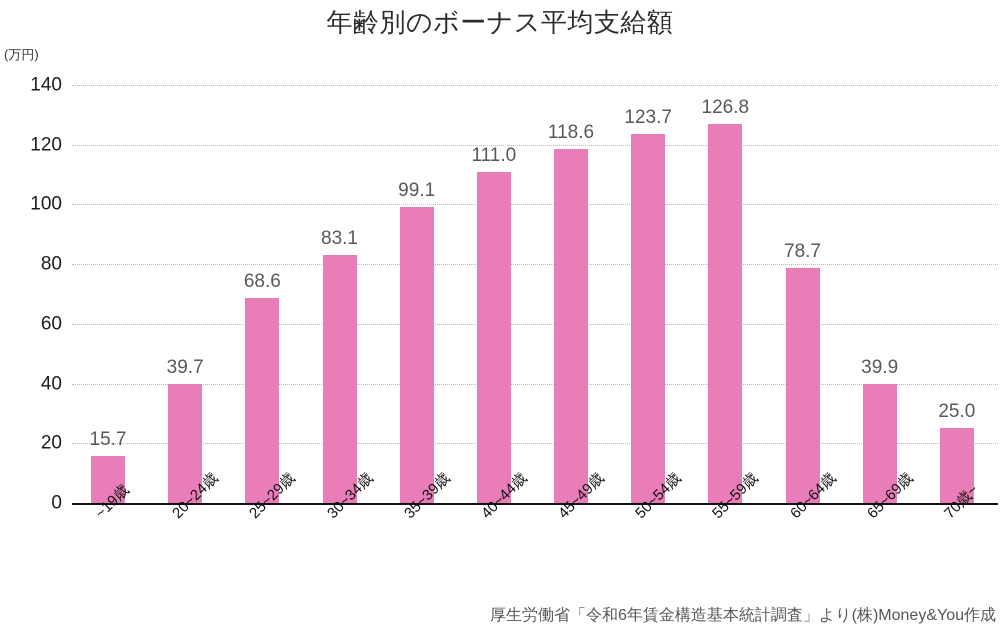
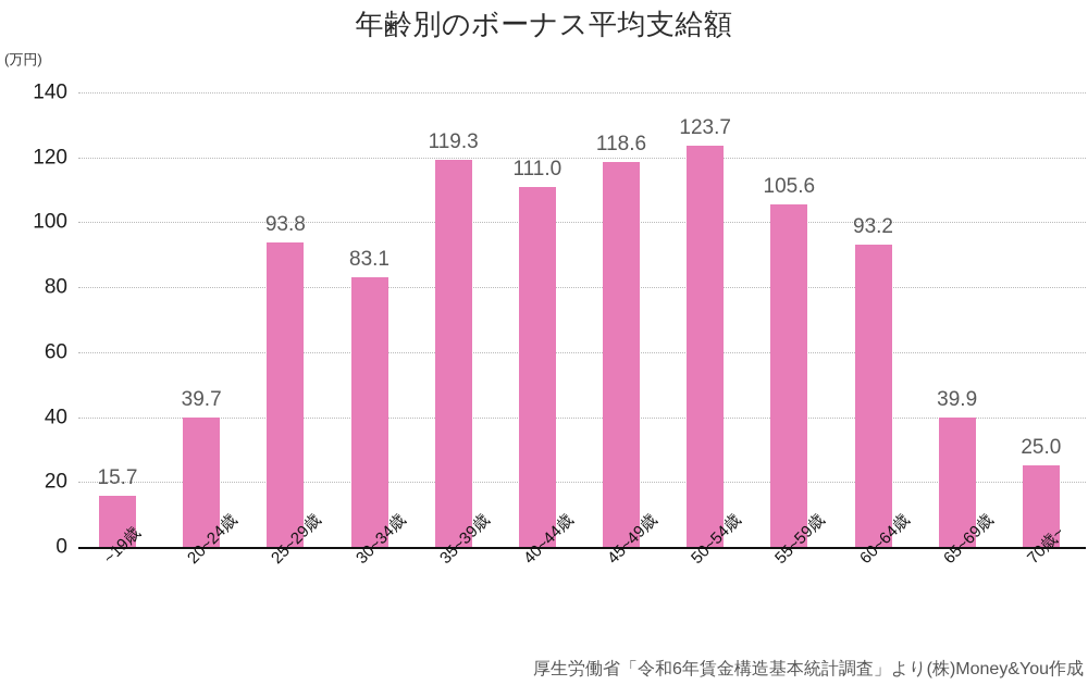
25~29歳: 68.6 -> 93.8
35~39歳: 99.1 -> 119.3
55~59歳: 126.8 -> 105.6
60~64歳: 78.7 -> 93.2
